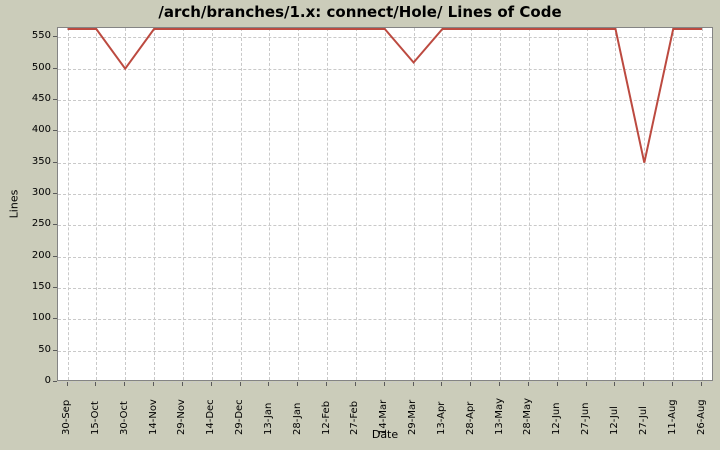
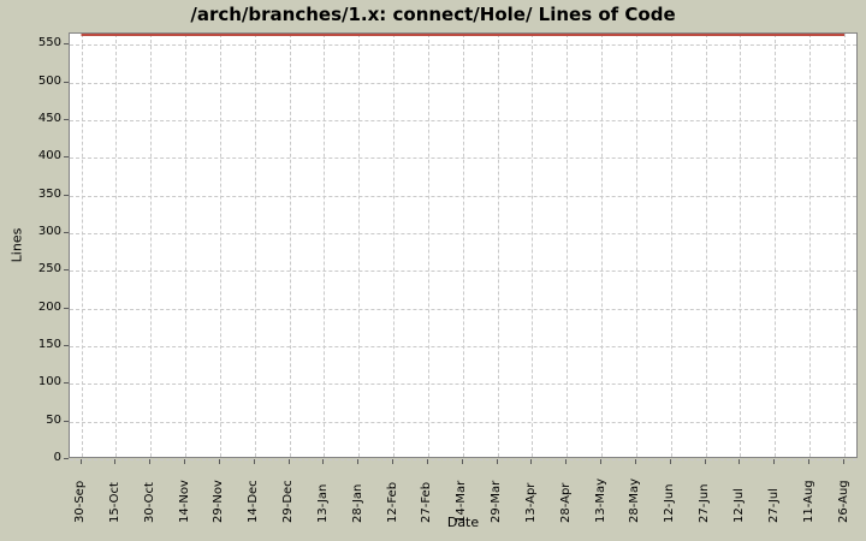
30-Oct: 500 -> 560
29-Mar: 510 -> 560
27-Jul: 350 -> 560
